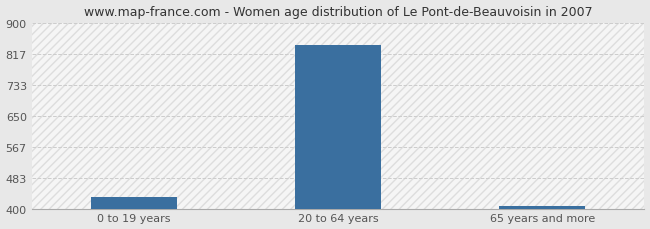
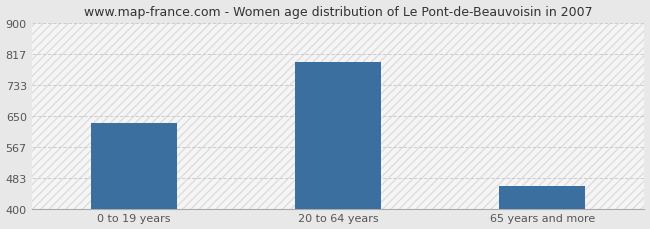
0 to 19 years: 430 -> 630
20 to 64 years: 840 -> 795
65 years and more: 406 -> 460
